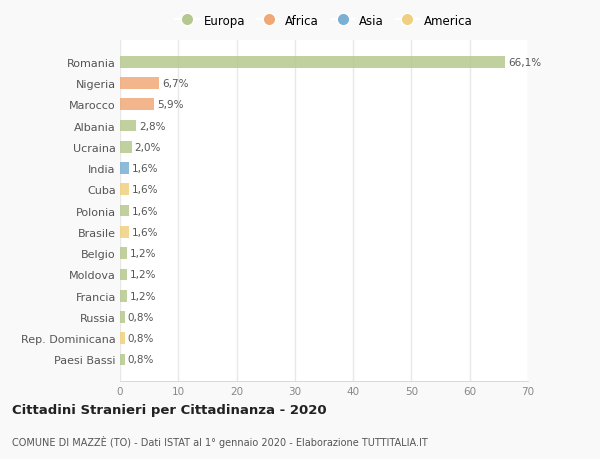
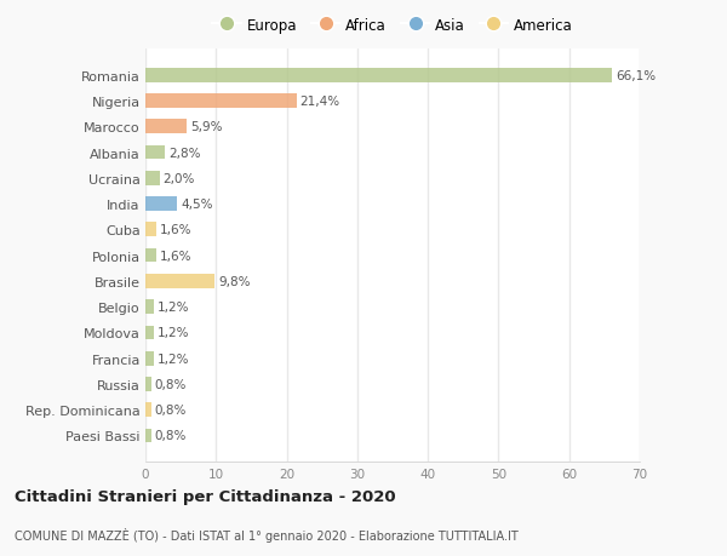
Nigeria: 6,7% -> 21,4%
India: 1,6% -> 4,5%
Brasile: 1,6% -> 9,8%
